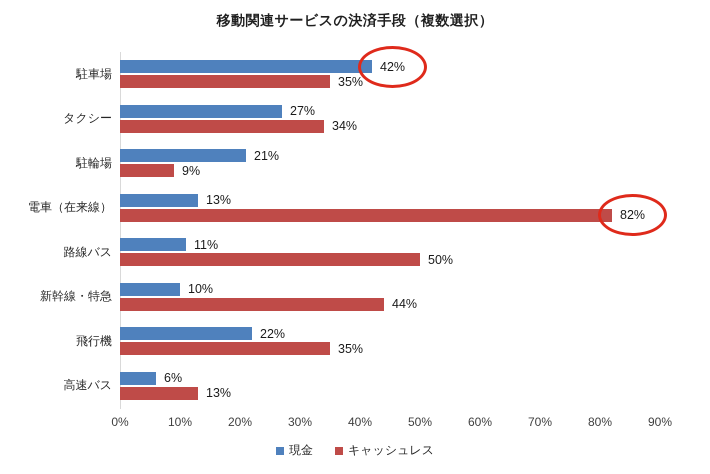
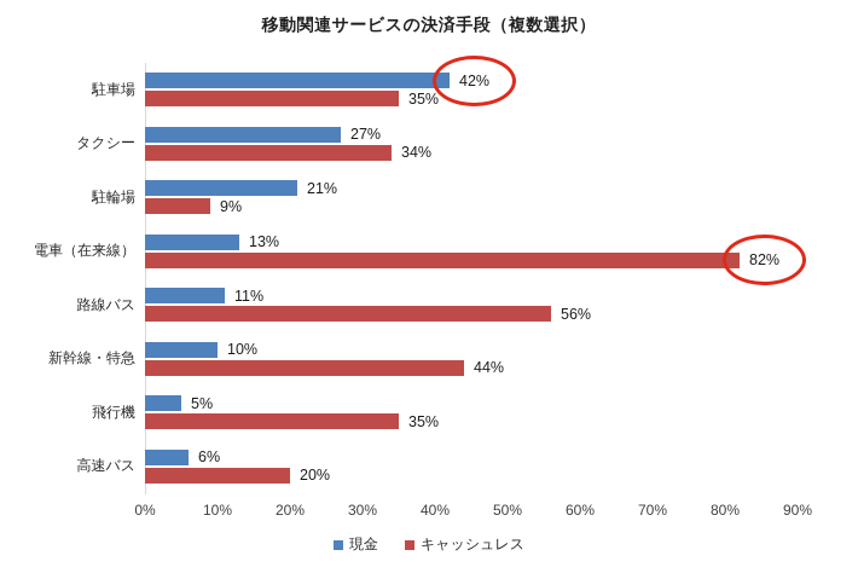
キャッシュレス/路線バス: 50% -> 56%
現金/飛行機: 22% -> 5%
キャッシュレス/高速バス: 13% -> 20%
